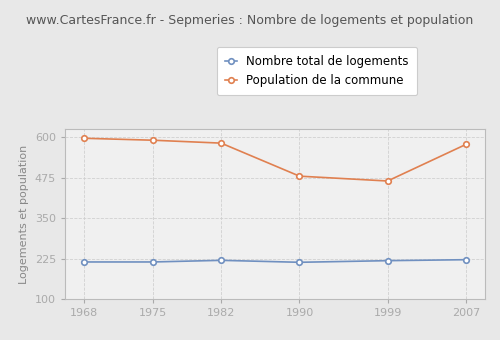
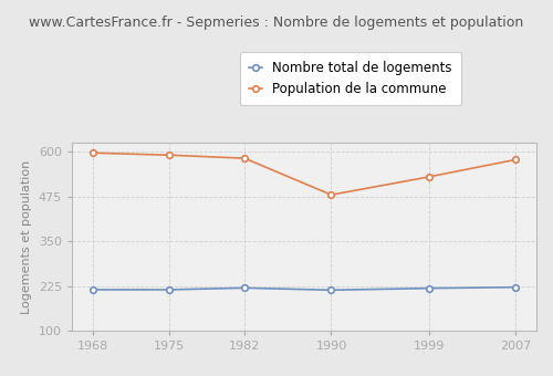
Population de la commune/1999: 465 -> 530
